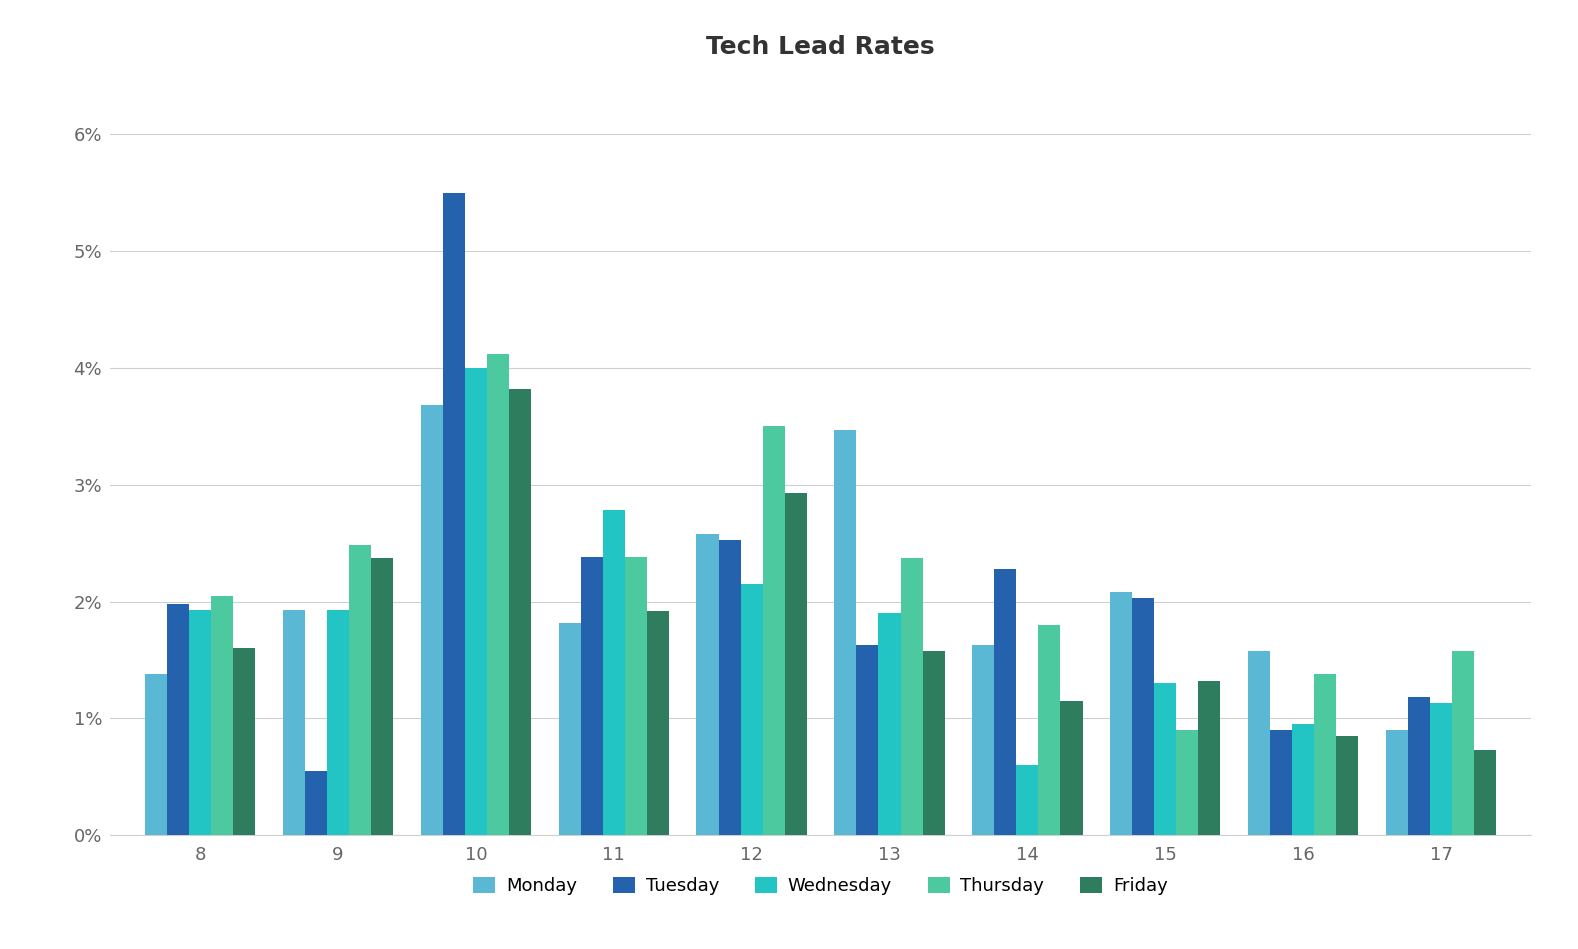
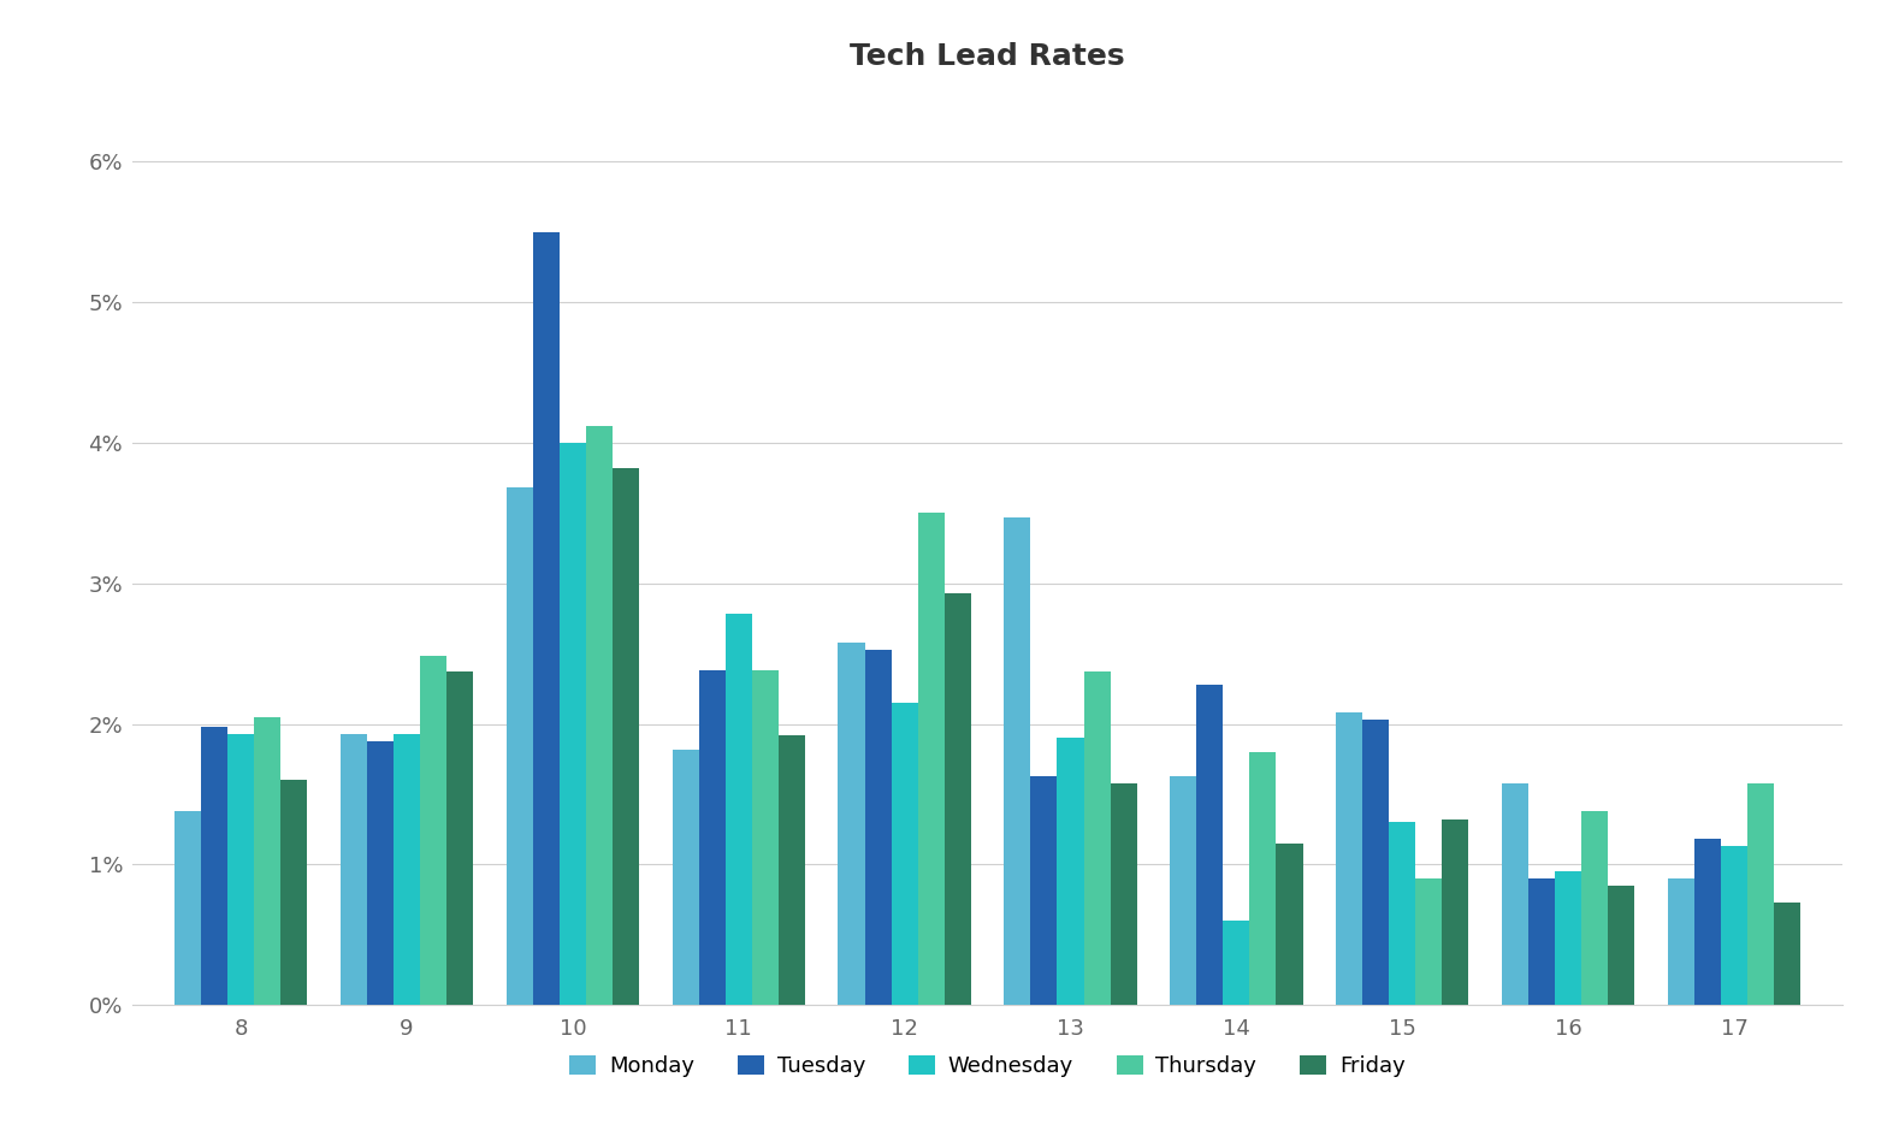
Tuesday/9: 0.55% -> 1.88%
